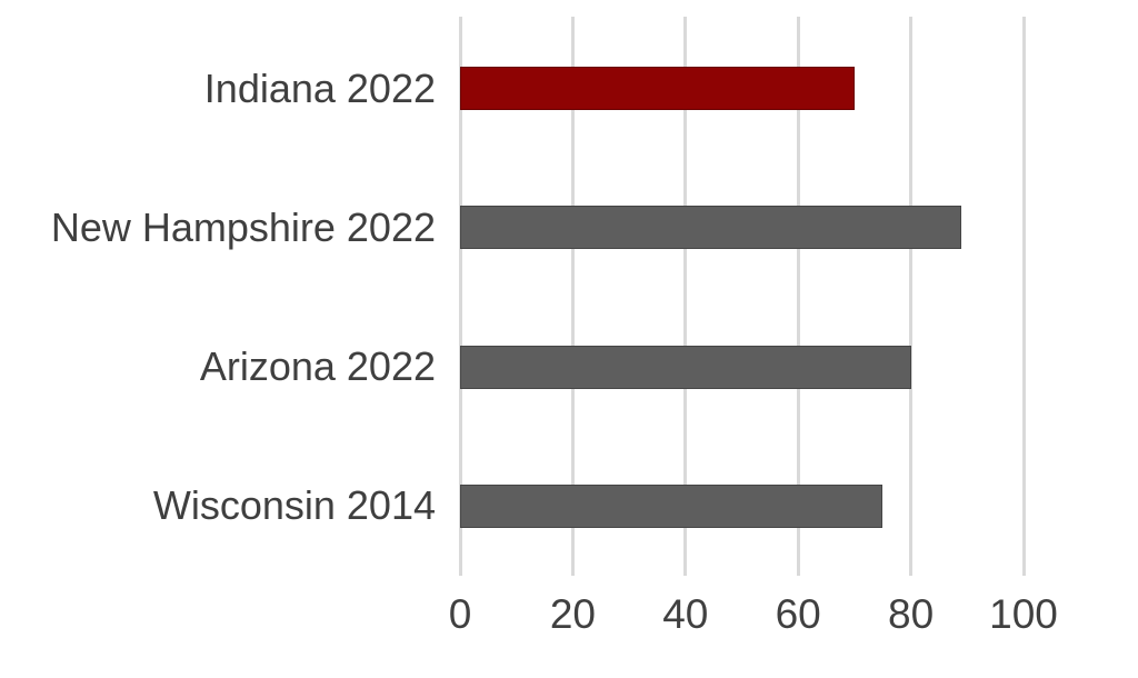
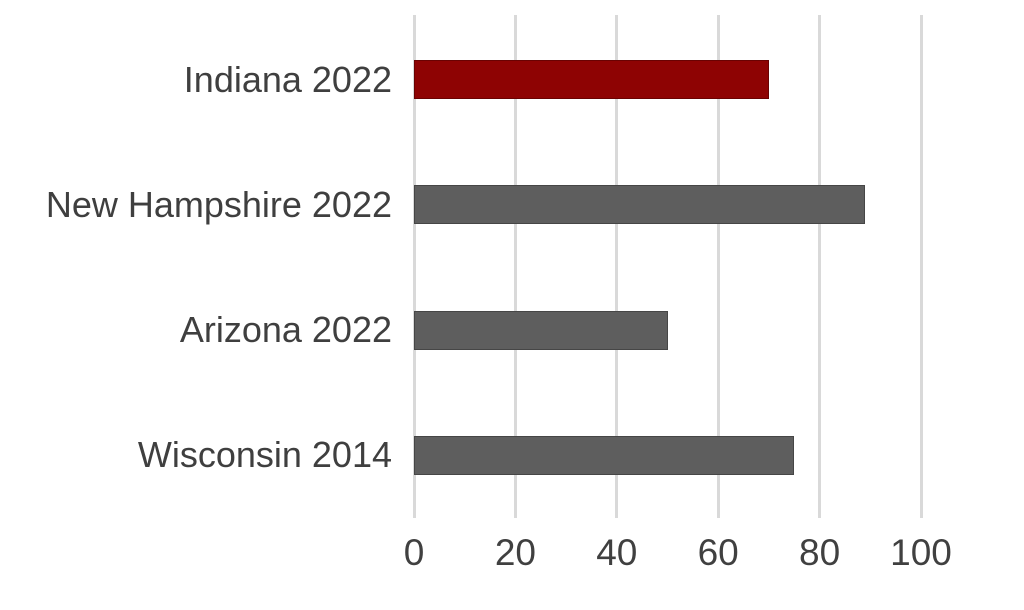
Arizona 2022: 80 -> 50
